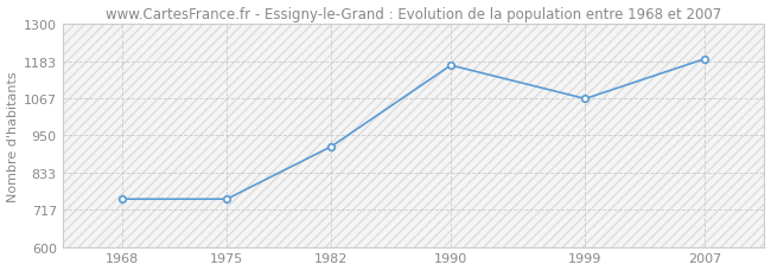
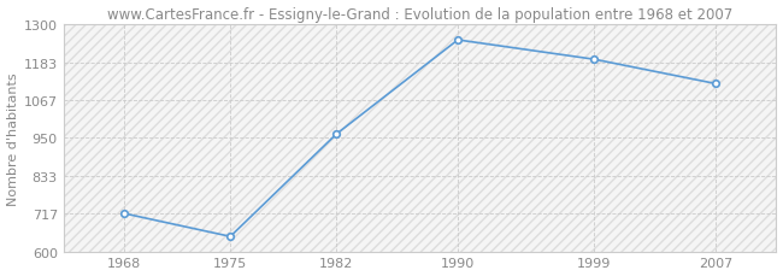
1968: 750 -> 717
1975: 750 -> 646
1982: 915 -> 962
1990: 1170 -> 1252
1999: 1065 -> 1192
2007: 1190 -> 1117
